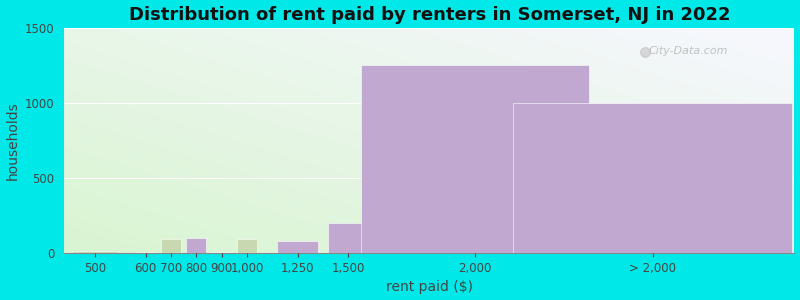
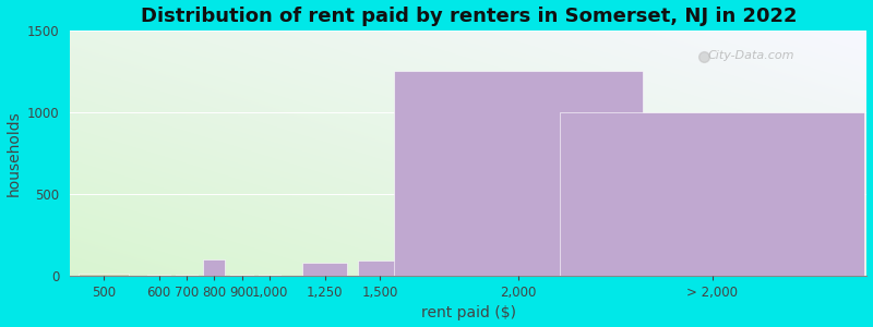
700: 90 -> 10
1,000: 90 -> 10
1,500: 200 -> 100
